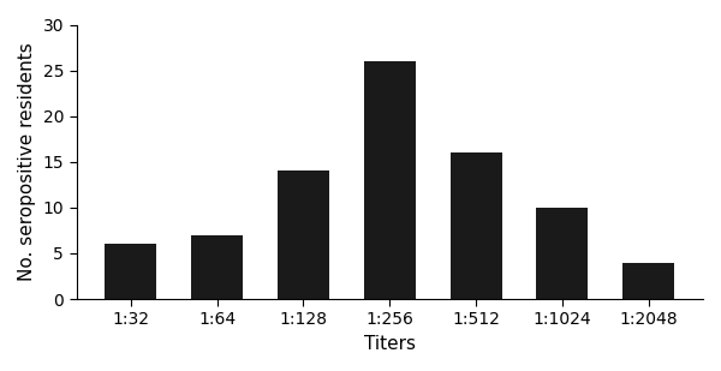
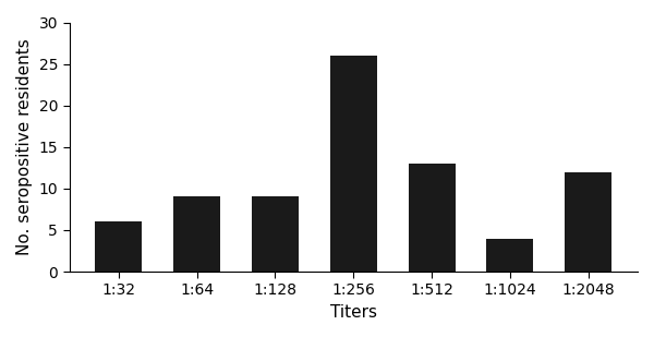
1:64: 7 -> 9
1:128: 14 -> 9
1:512: 16 -> 13
1:1024: 10 -> 4
1:2048: 4 -> 12
